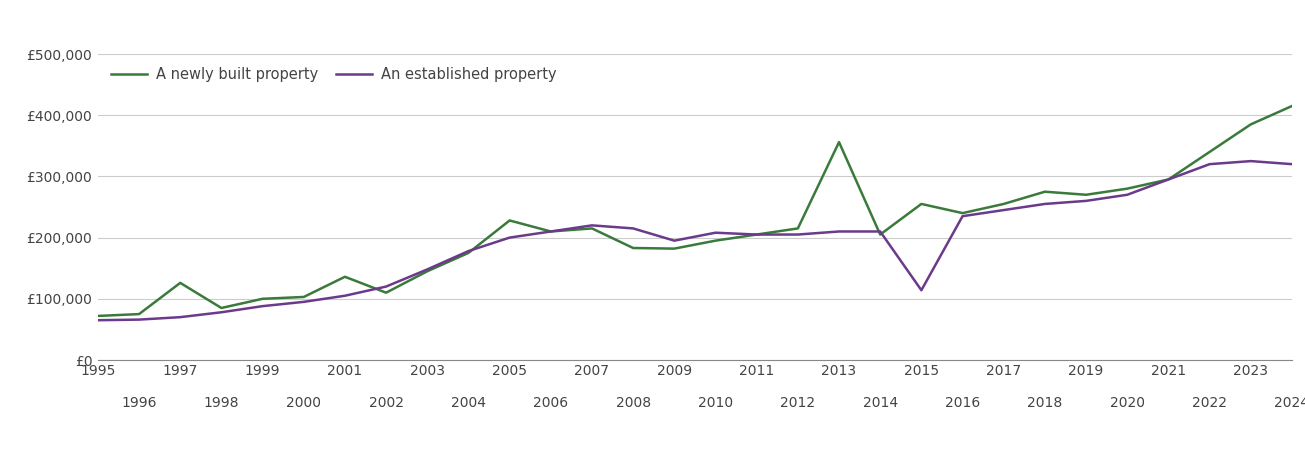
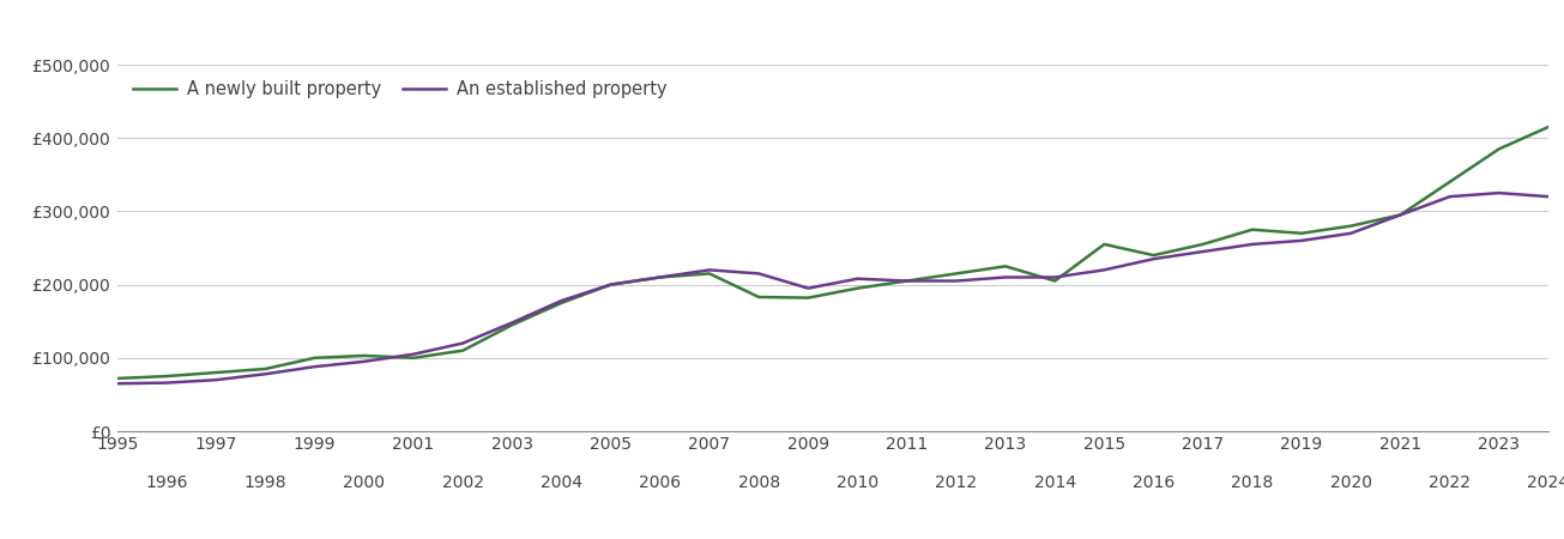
A newly built property/1997: £126,000 -> £80,000
A newly built property/2001: £136,000 -> £100,000
A newly built property/2005: £228,000 -> £200,000
A newly built property/2013: £356,000 -> £225,000
An established property/2015: £114,000 -> £220,000
